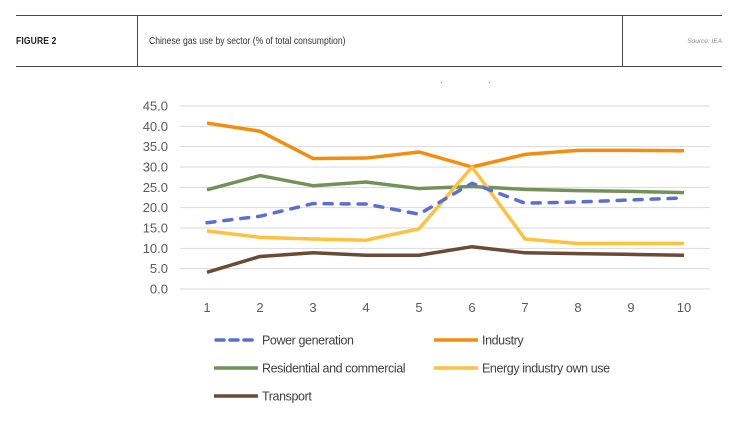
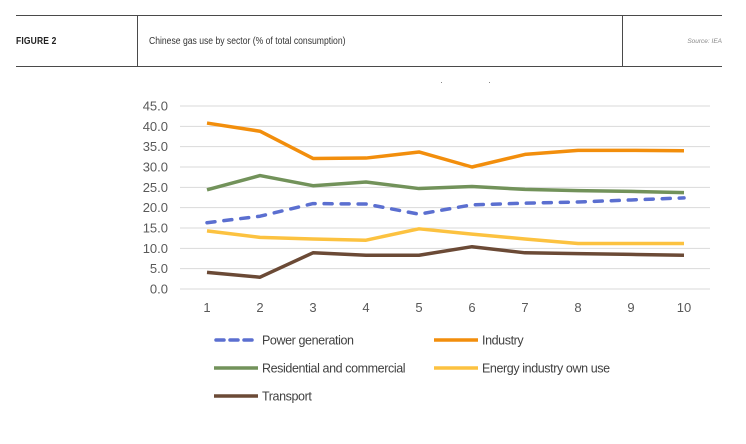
Transport/2: 8 -> 3
Power generation/6: 26 -> 21
Energy industry own use/6: 30 -> 14
